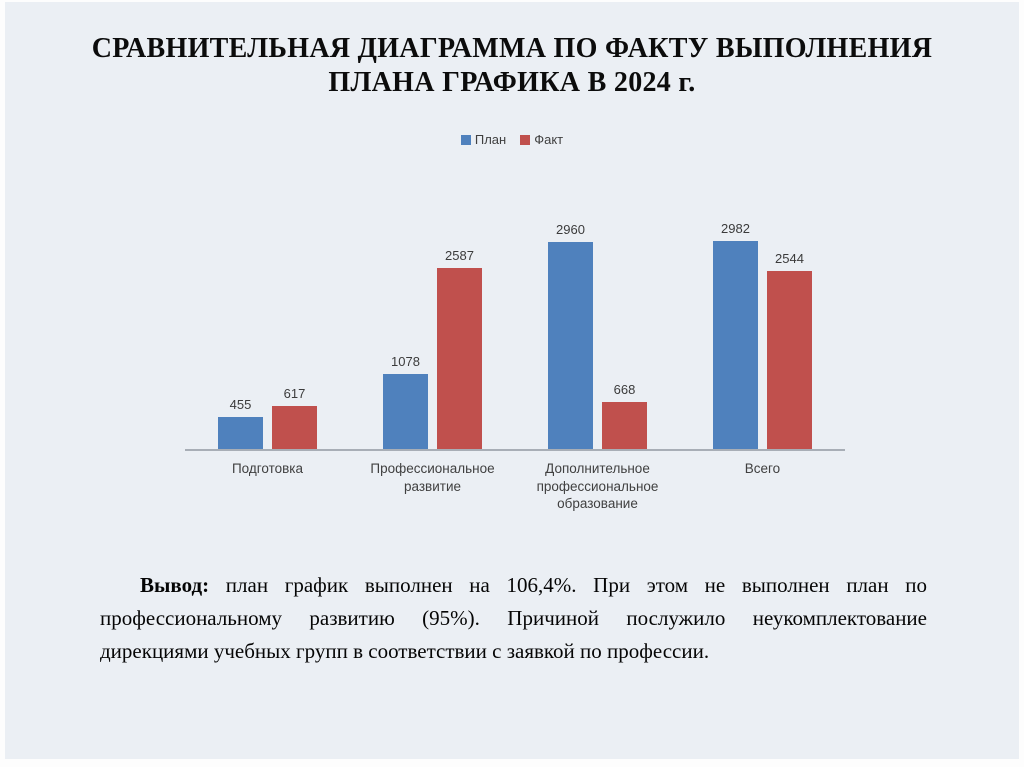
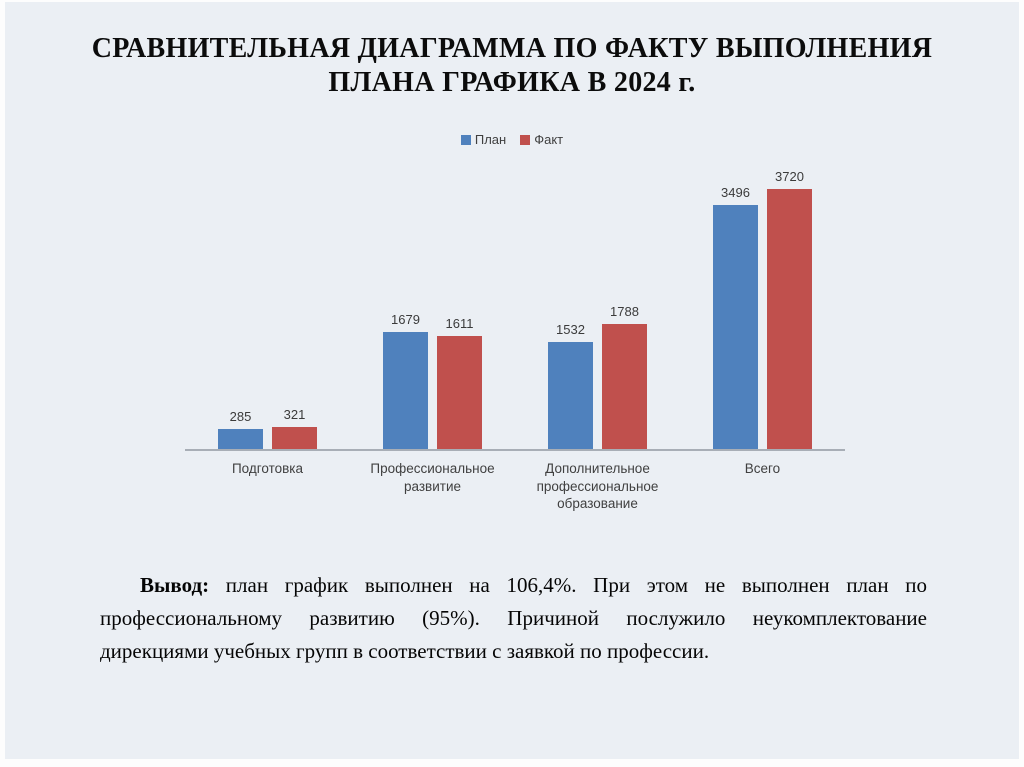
План/Подготовка: 455 -> 285
Факт/Подготовка: 617 -> 321
План/Профессиональное развитие: 1078 -> 1679
Факт/Профессиональное развитие: 2587 -> 1611
План/Дополнительное профессиональное образование: 2960 -> 1532
Факт/Дополнительное профессиональное образование: 668 -> 1788
План/Всего: 2982 -> 3496
Факт/Всего: 2544 -> 3720
